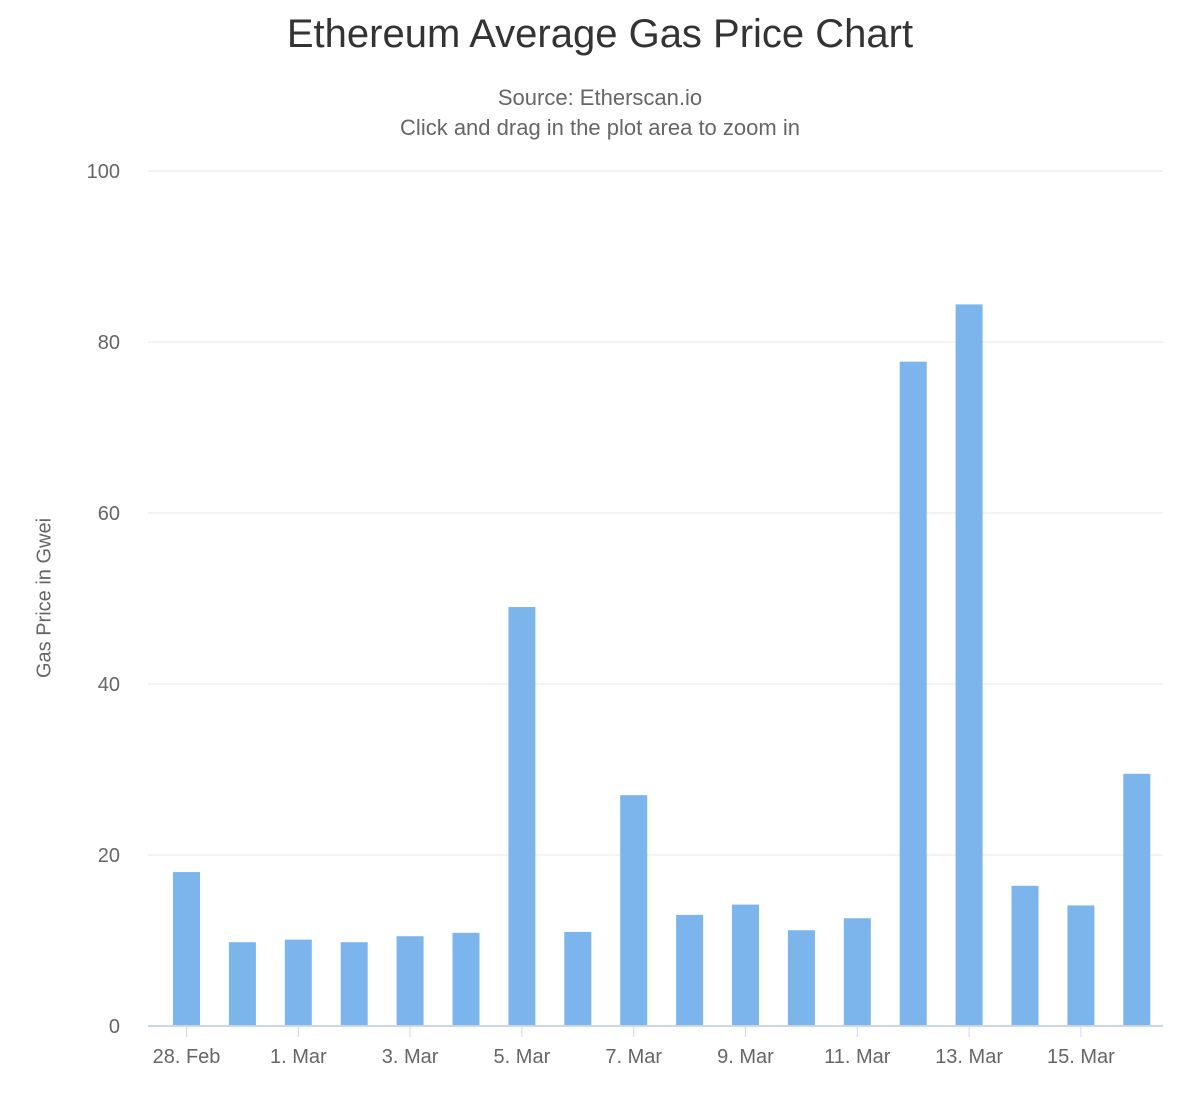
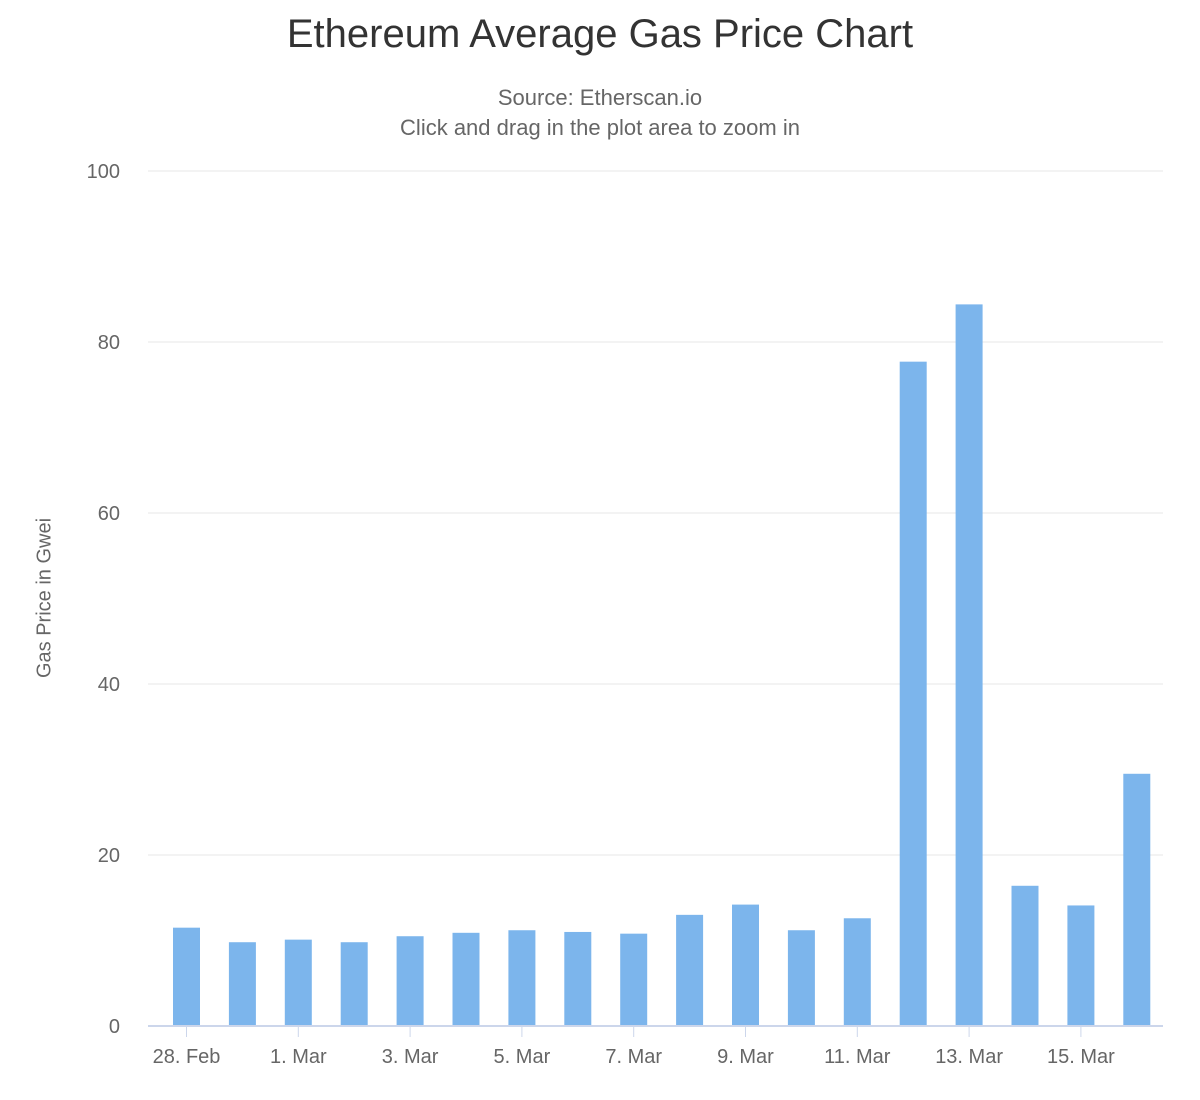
28. Feb: 18 -> 12
5. Mar: 49 -> 11
7. Mar: 27 -> 11
